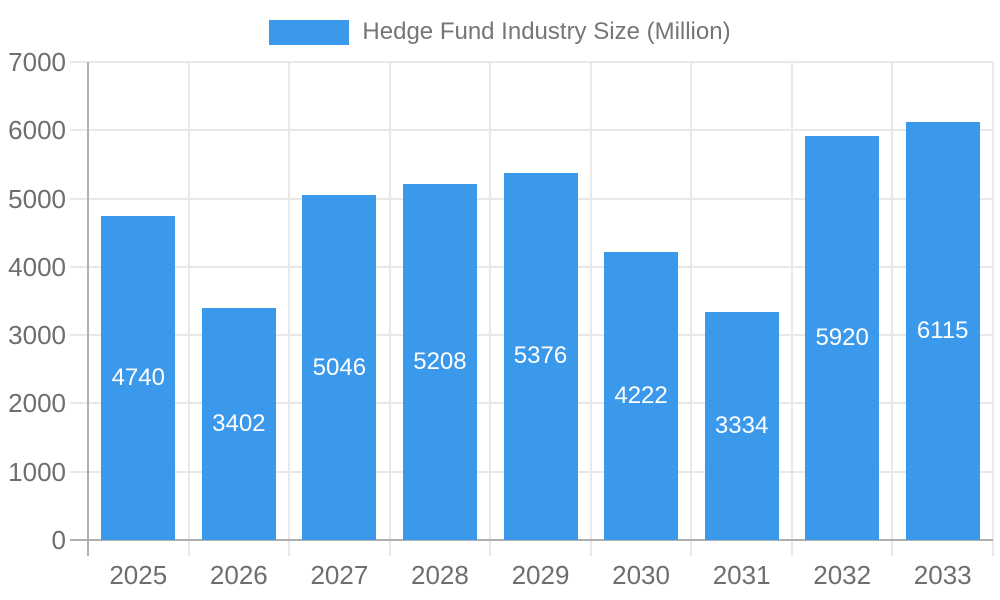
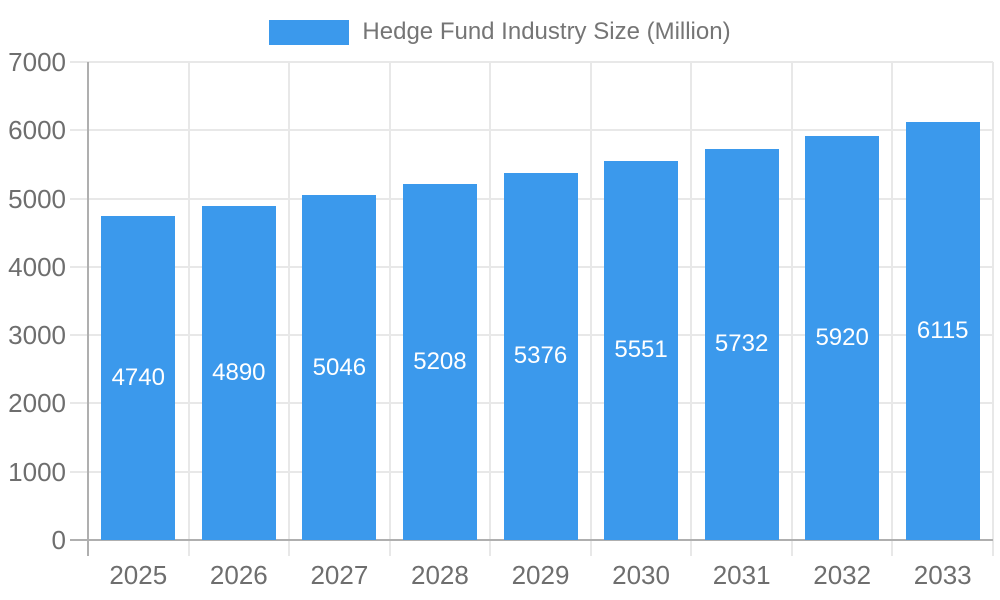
2026: 3402 -> 4890
2030: 4222 -> 5551
2031: 3334 -> 5732
